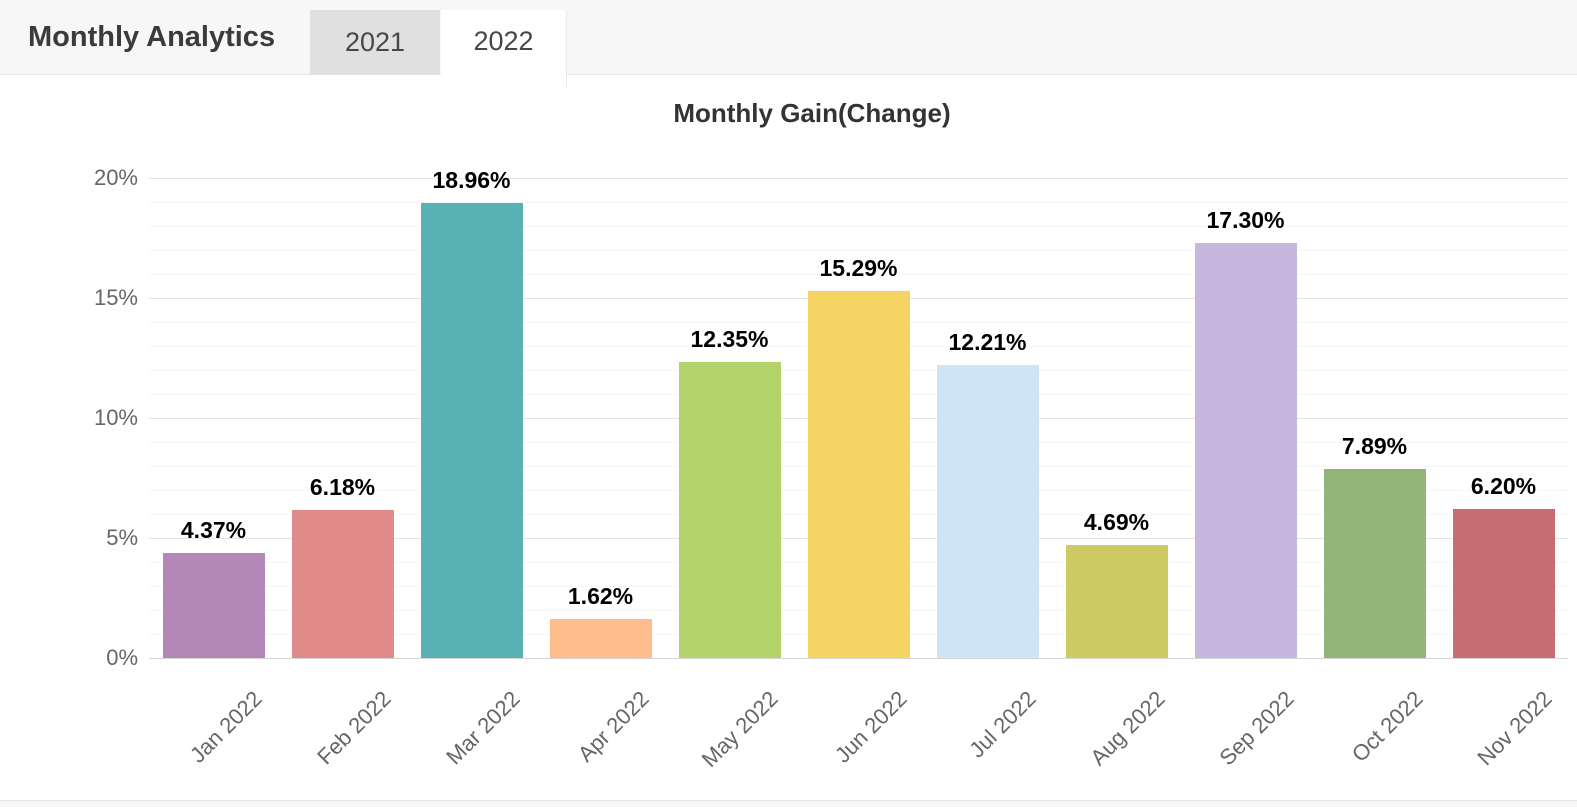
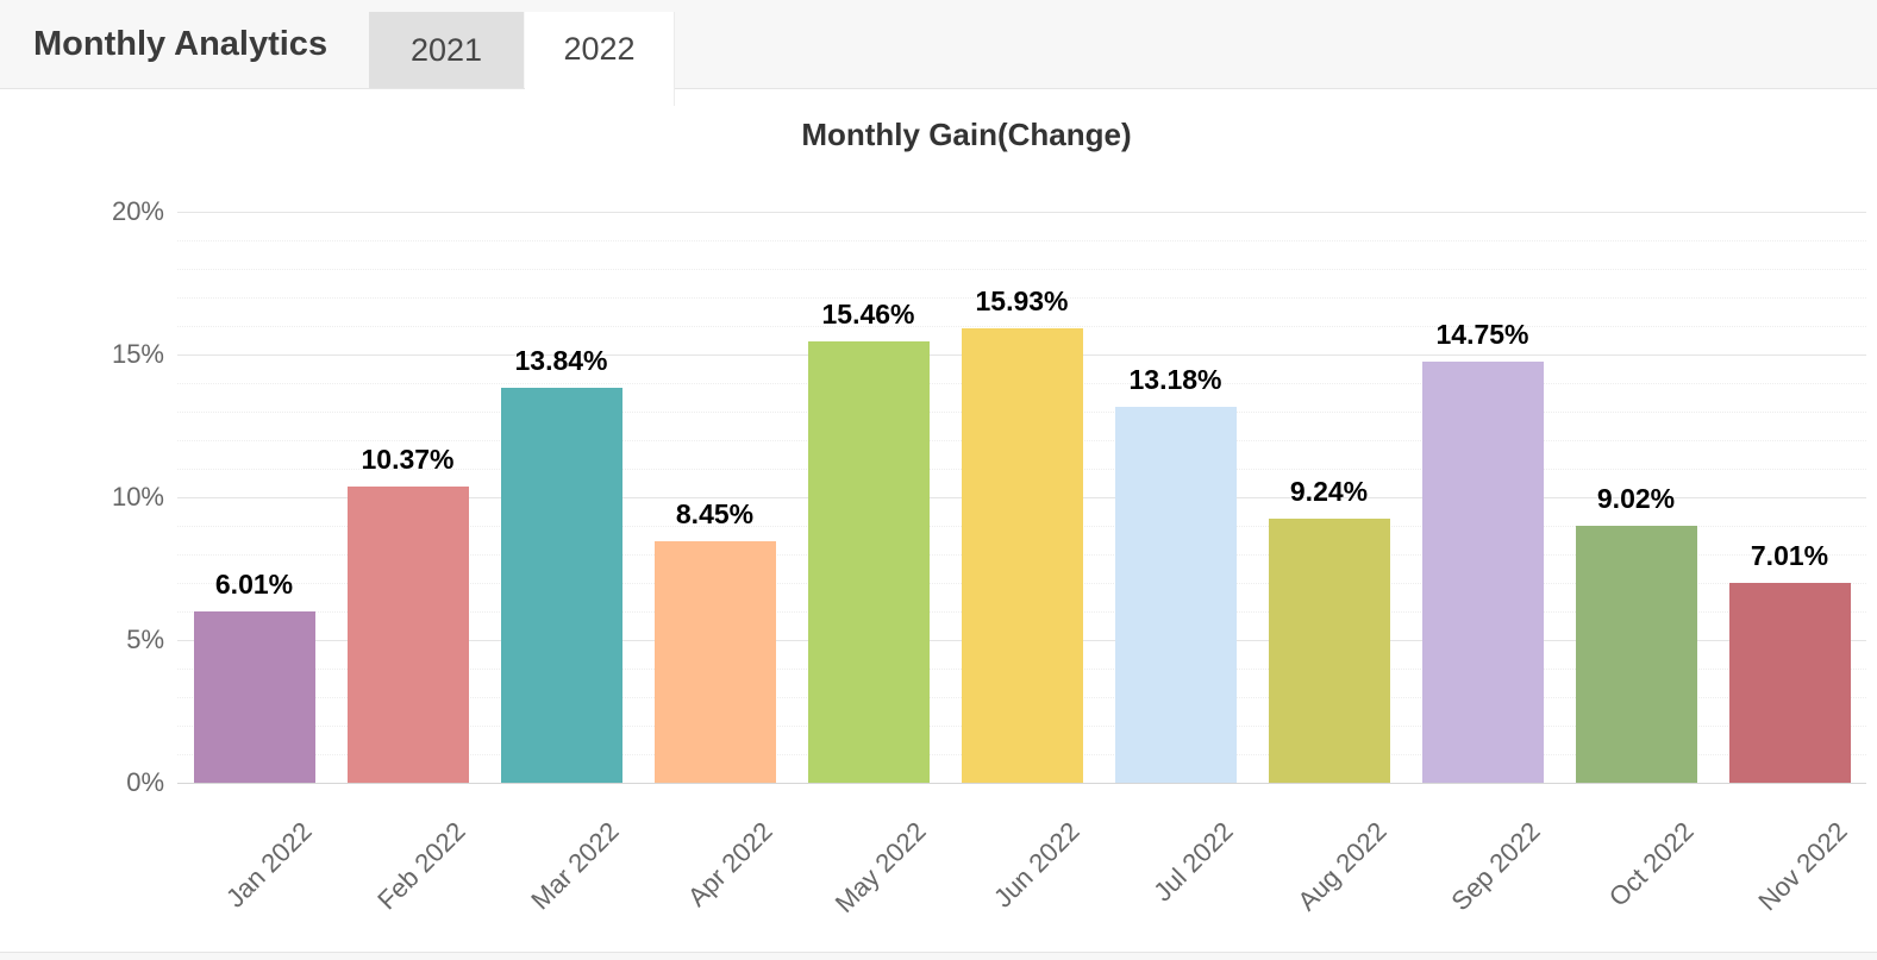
Jan 2022: 4.37% -> 6.01%
Feb 2022: 6.18% -> 10.37%
Mar 2022: 18.96% -> 13.84%
Apr 2022: 1.62% -> 8.45%
May 2022: 12.35% -> 15.46%
Jun 2022: 15.29% -> 15.93%
Jul 2022: 12.21% -> 13.18%
Aug 2022: 4.69% -> 9.24%
Sep 2022: 17.30% -> 14.75%
Oct 2022: 7.89% -> 9.02%
Nov 2022: 6.20% -> 7.01%
